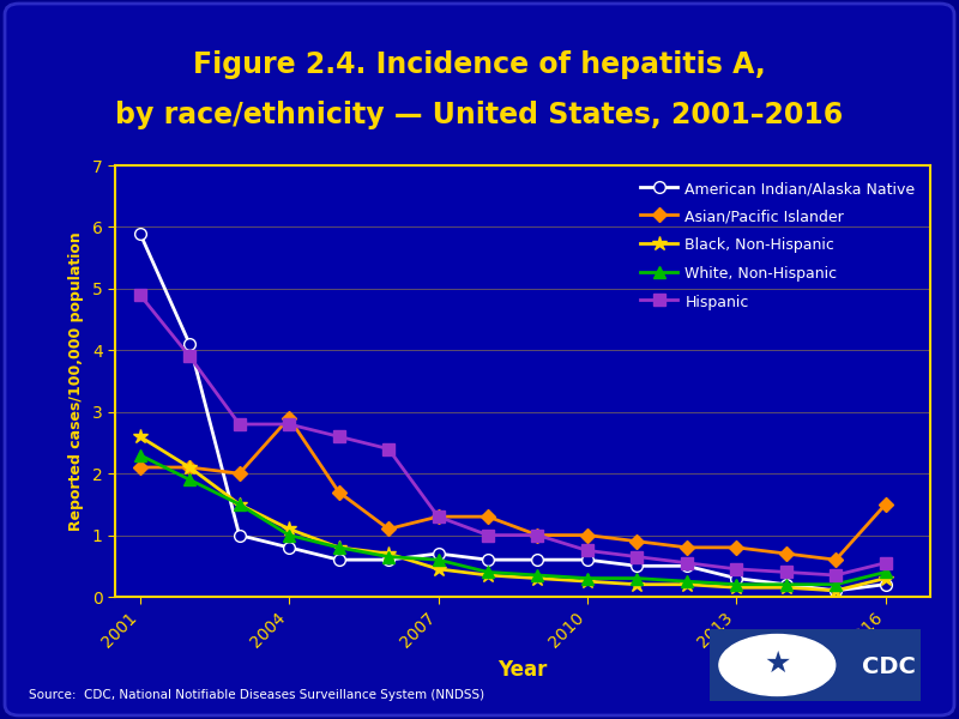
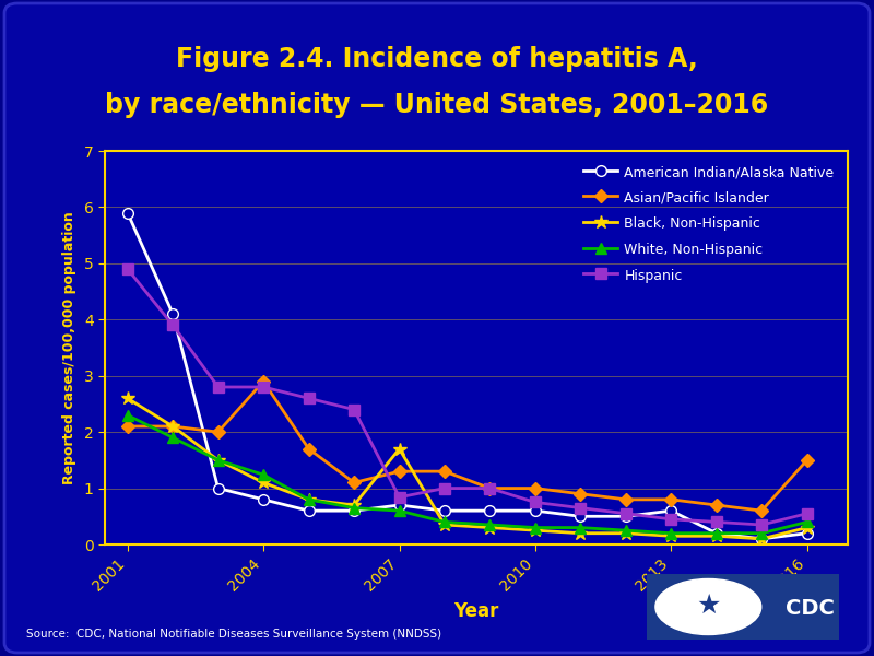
White, Non-Hispanic/2004: 1.00 -> 1.24
Black, Non-Hispanic/2007: 0.45 -> 1.70
Hispanic/2007: 1.30 -> 0.84
American Indian/Alaska Native/2013: 0.3 -> 0.6
